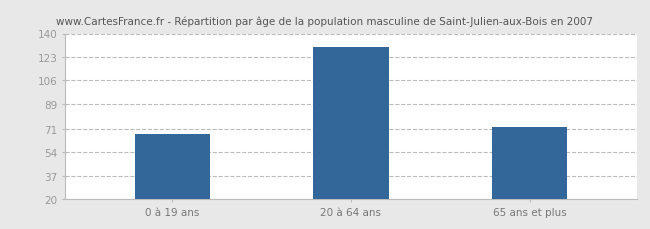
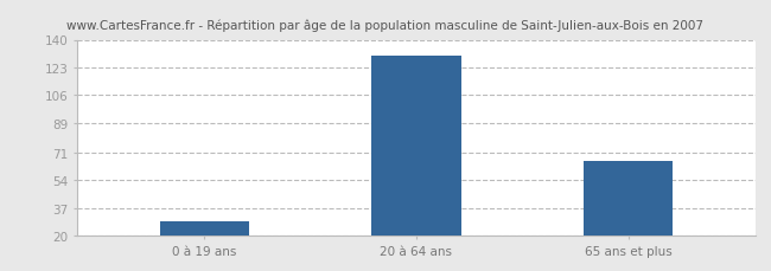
0 à 19 ans: 67 -> 29
65 ans et plus: 72 -> 66
